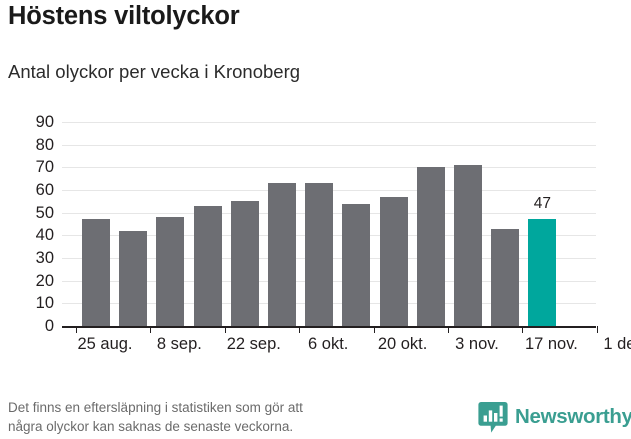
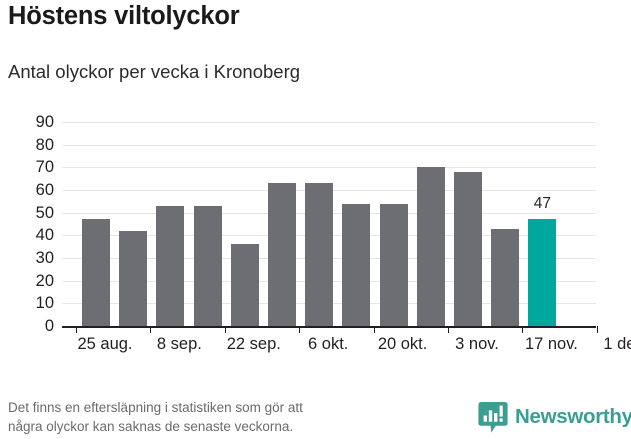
8 sep.: 48 -> 53
22 sep.: 55 -> 36
20 okt.: 57 -> 54
3 nov.: 71 -> 68
